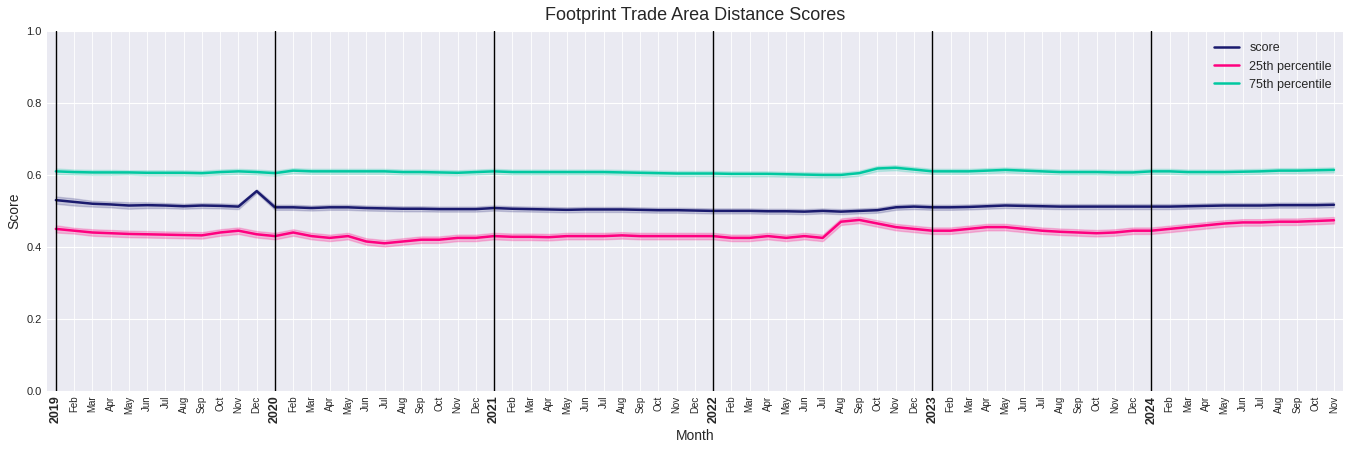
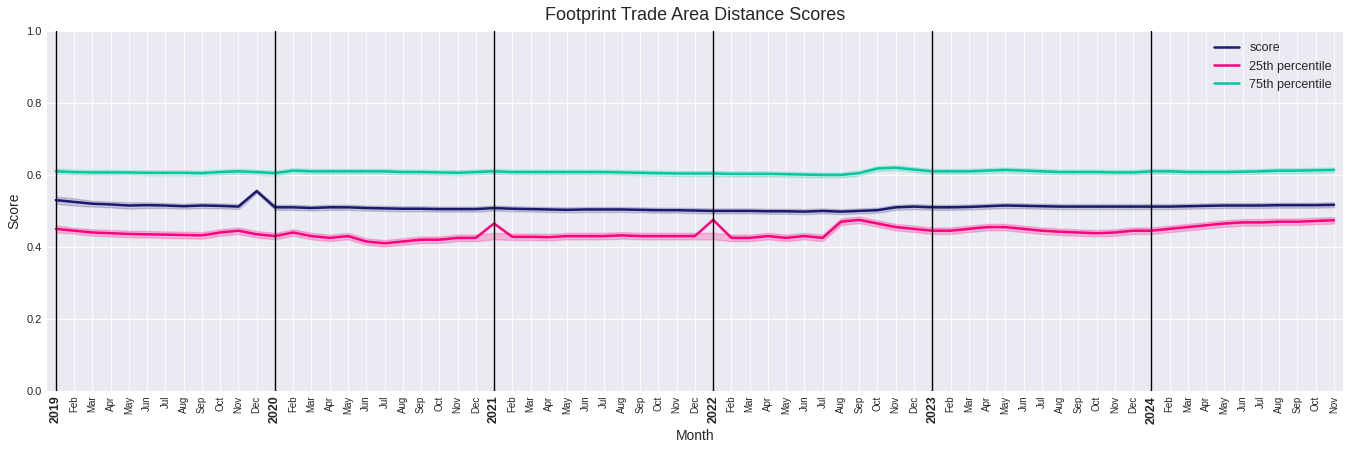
25th percentile/2021: 0.430 -> 0.465
25th percentile/2022: 0.430 -> 0.475
